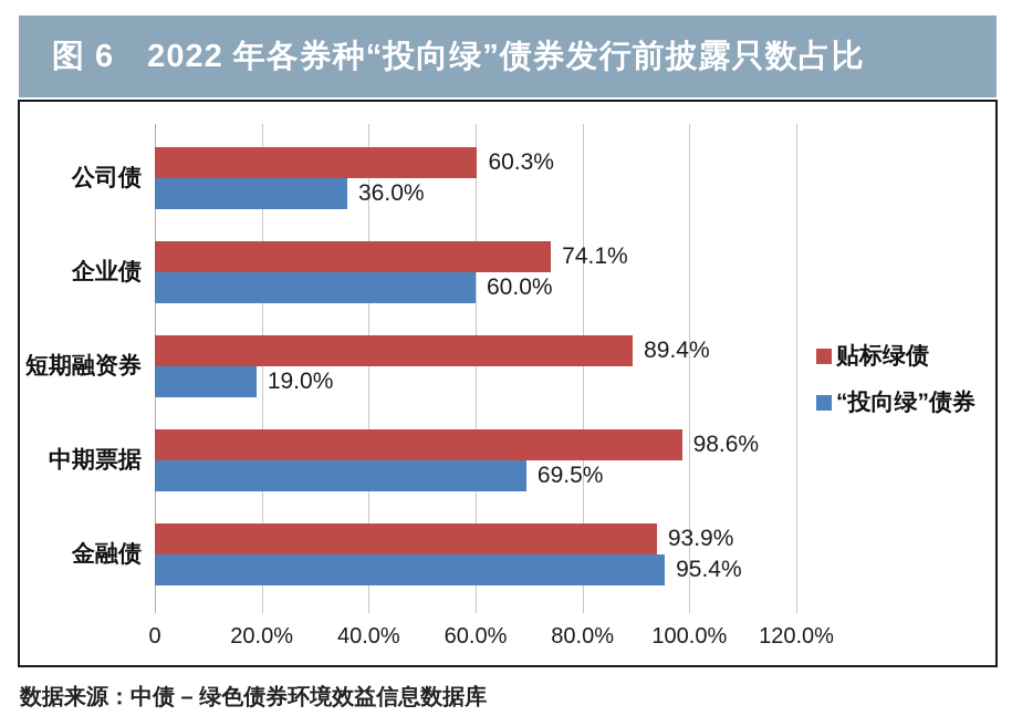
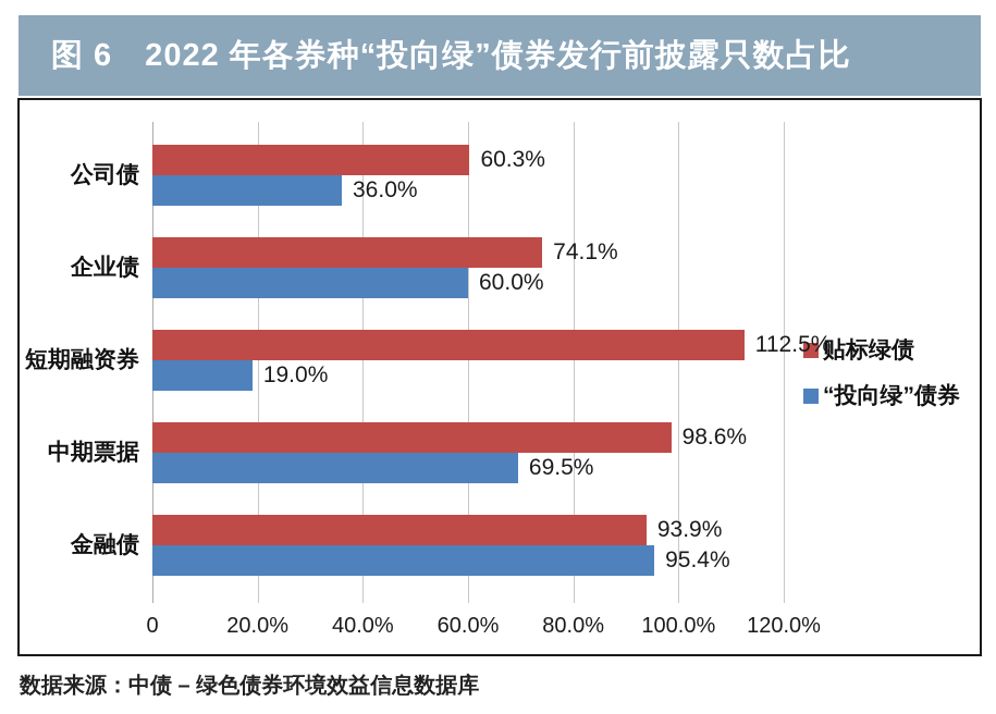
贴标绿债/短期融资券: 89.4% -> 112.5%
